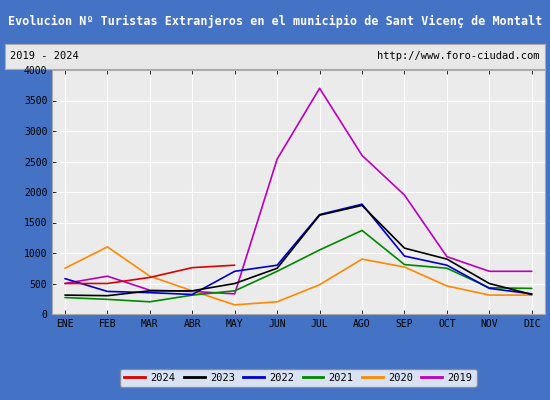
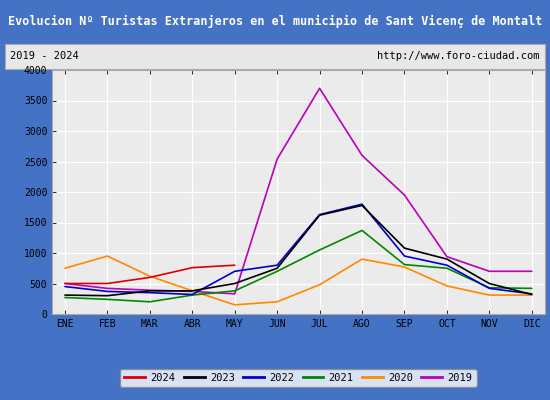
2022/ENE: 580 -> 450
2020/FEB: 1100 -> 950
2019/FEB: 620 -> 420
